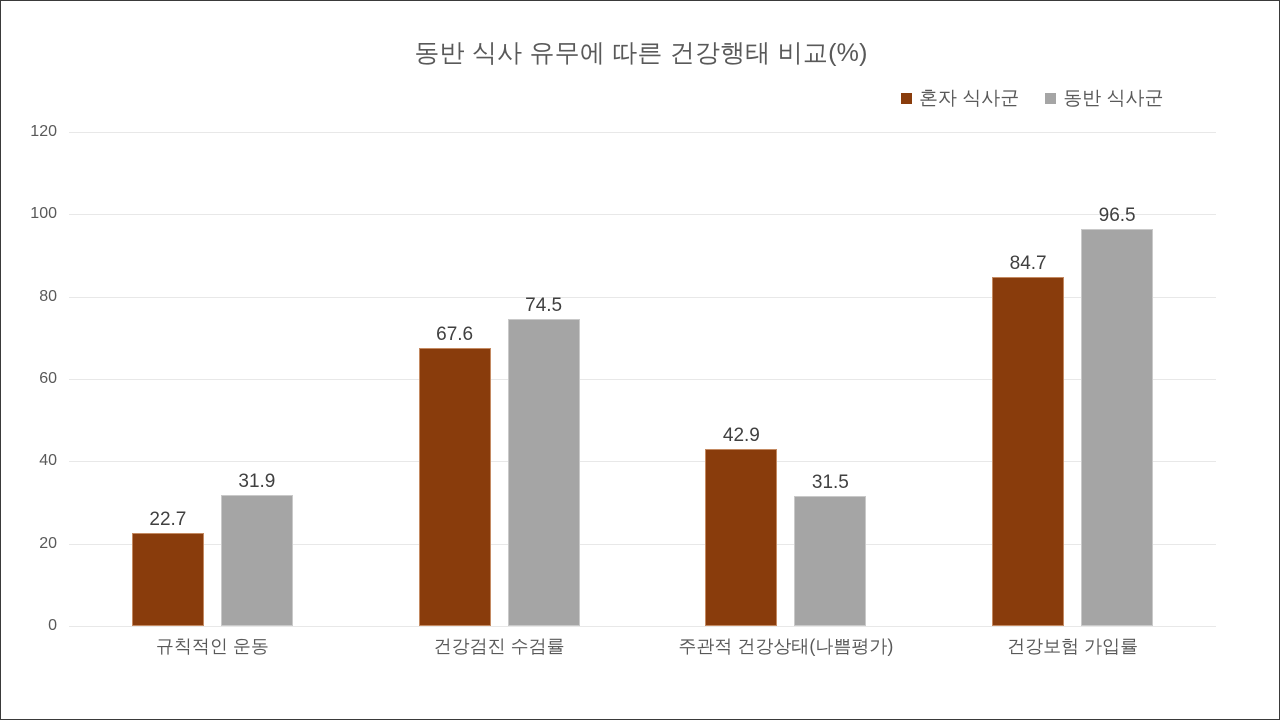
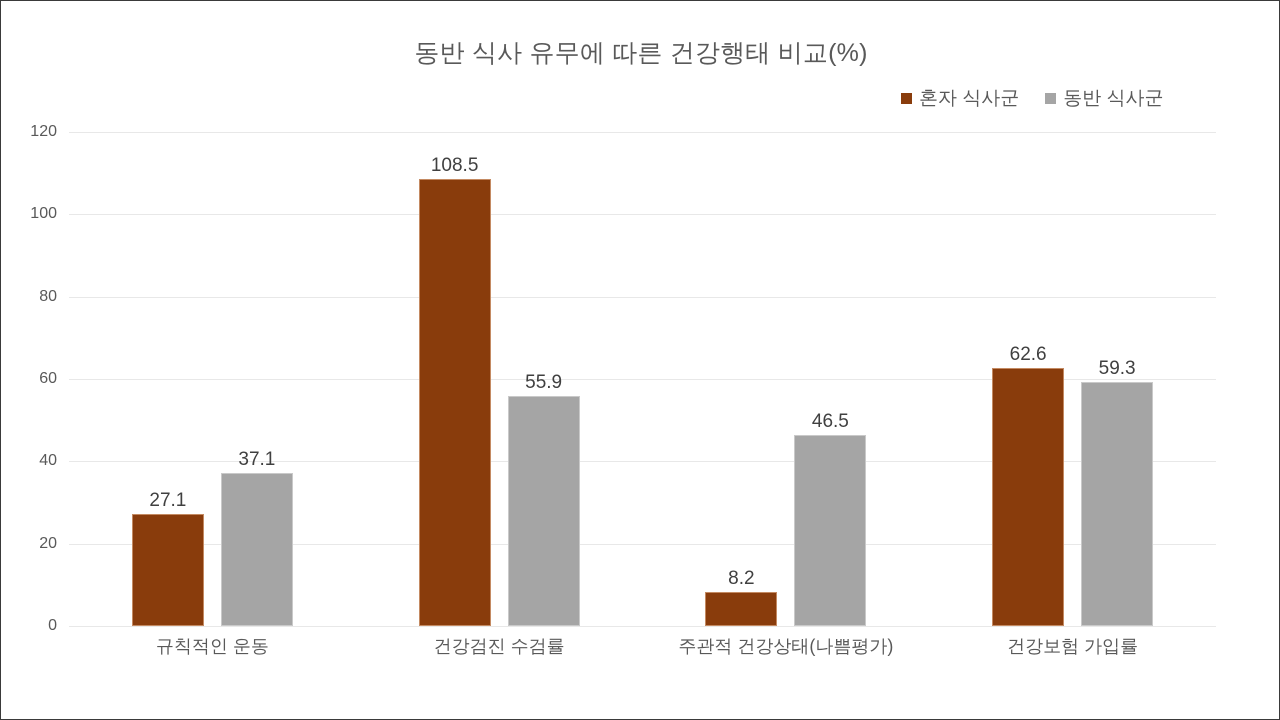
혼자 식사군/규칙적인 운동: 22.7 -> 27.1
동반 식사군/규칙적인 운동: 31.9 -> 37.1
혼자 식사군/건강검진 수검률: 67.6 -> 108.5
동반 식사군/건강검진 수검률: 74.5 -> 55.9
혼자 식사군/주관적 건강상태(나쁨평가): 42.9 -> 8.2
동반 식사군/주관적 건강상태(나쁨평가): 31.5 -> 46.5
혼자 식사군/건강보험 가입률: 84.7 -> 62.6
동반 식사군/건강보험 가입률: 96.5 -> 59.3
